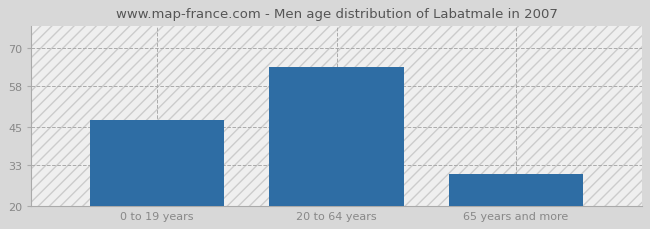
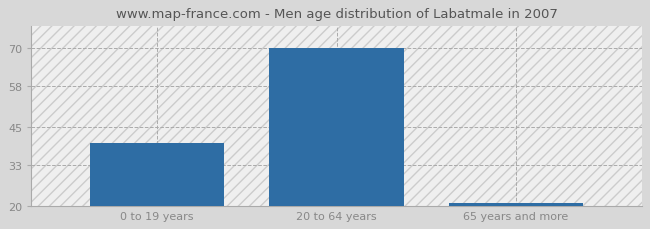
0 to 19 years: 47 -> 40
20 to 64 years: 64 -> 70
65 years and more: 30 -> 21
